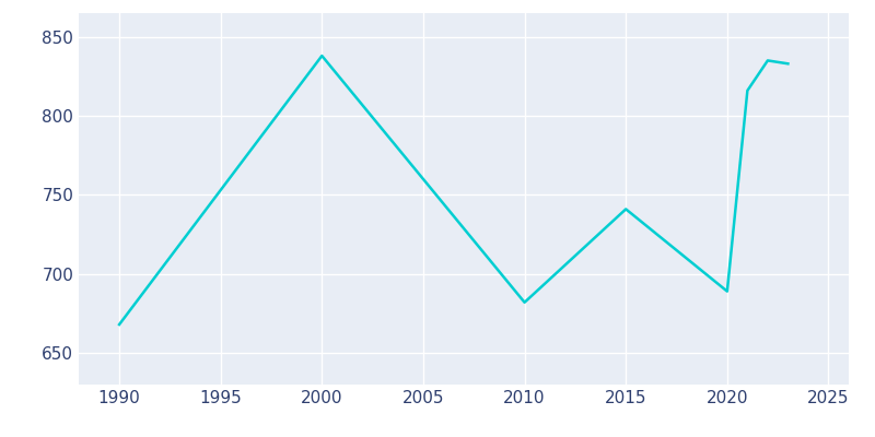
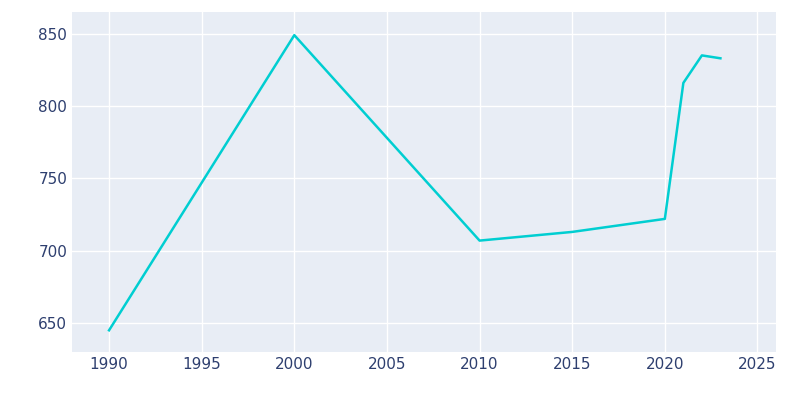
1990: 668 -> 645
2000: 838 -> 849
2010: 682 -> 707
2015: 741 -> 713
2020: 689 -> 722
